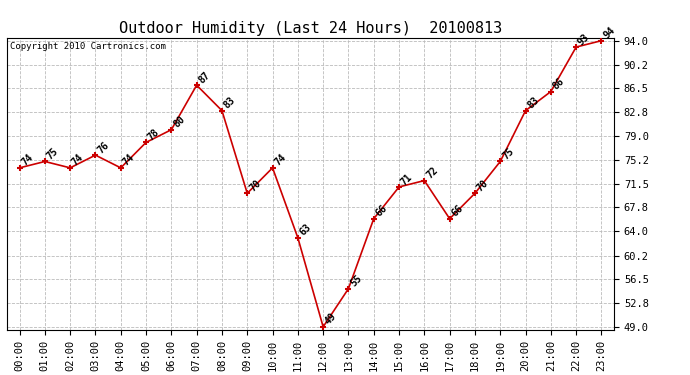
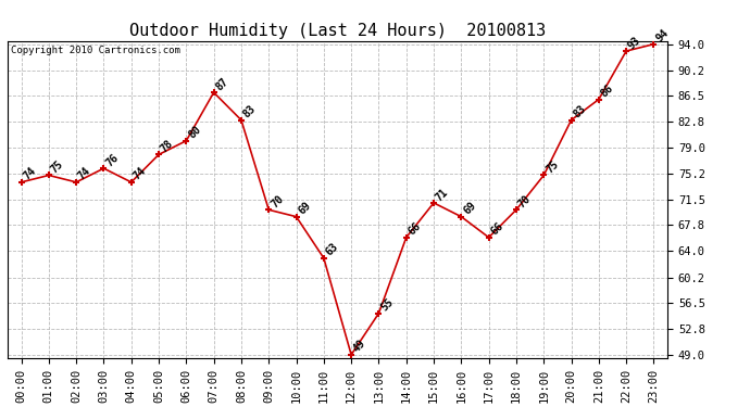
10:00: 74 -> 69
16:00: 72 -> 69
